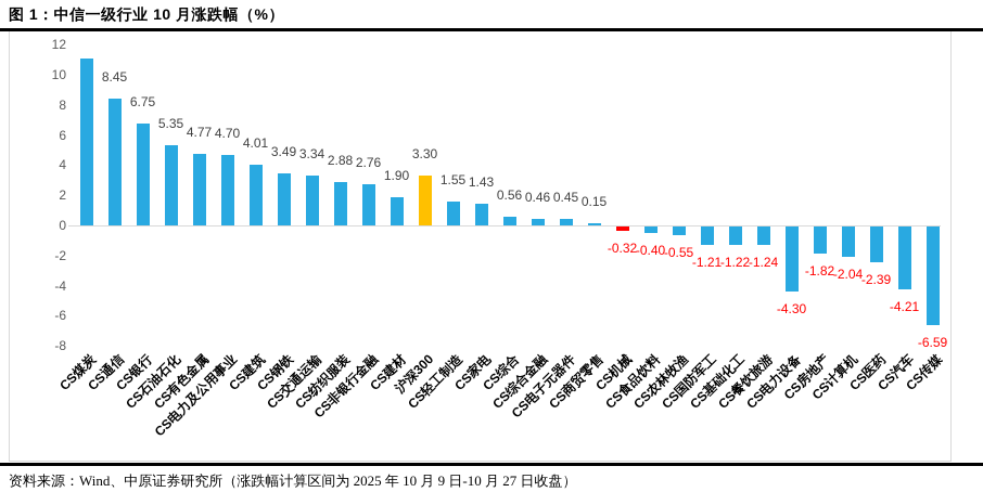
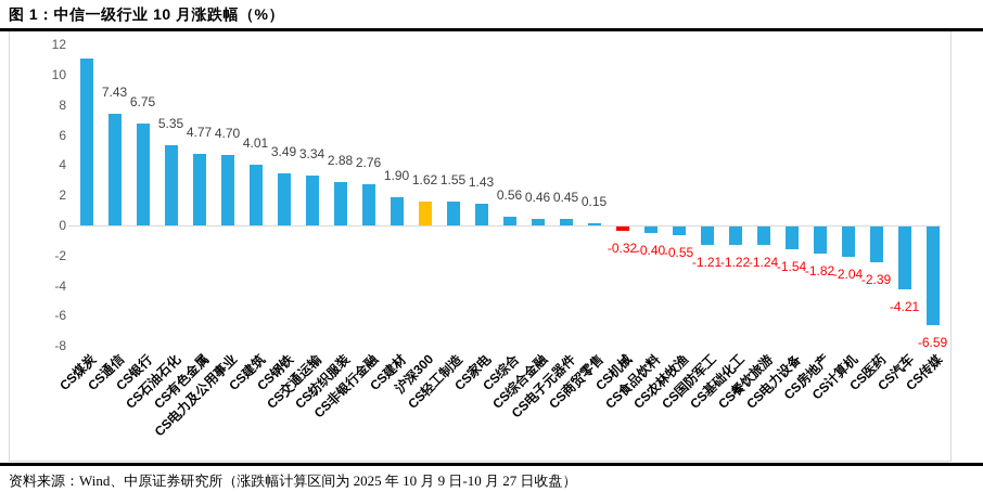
CS通信: 8.45 -> 7.43
沪深300: 3.30 -> 1.62
CS电力设备: -4.30 -> -1.54
